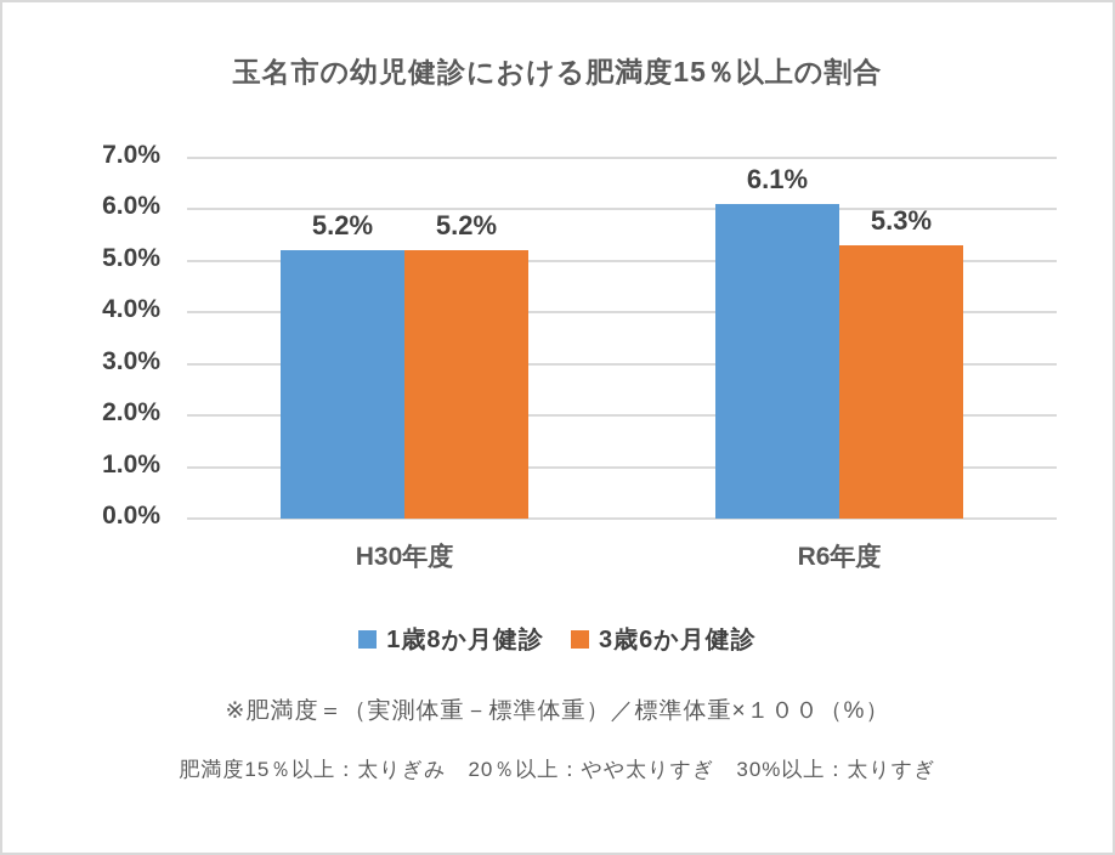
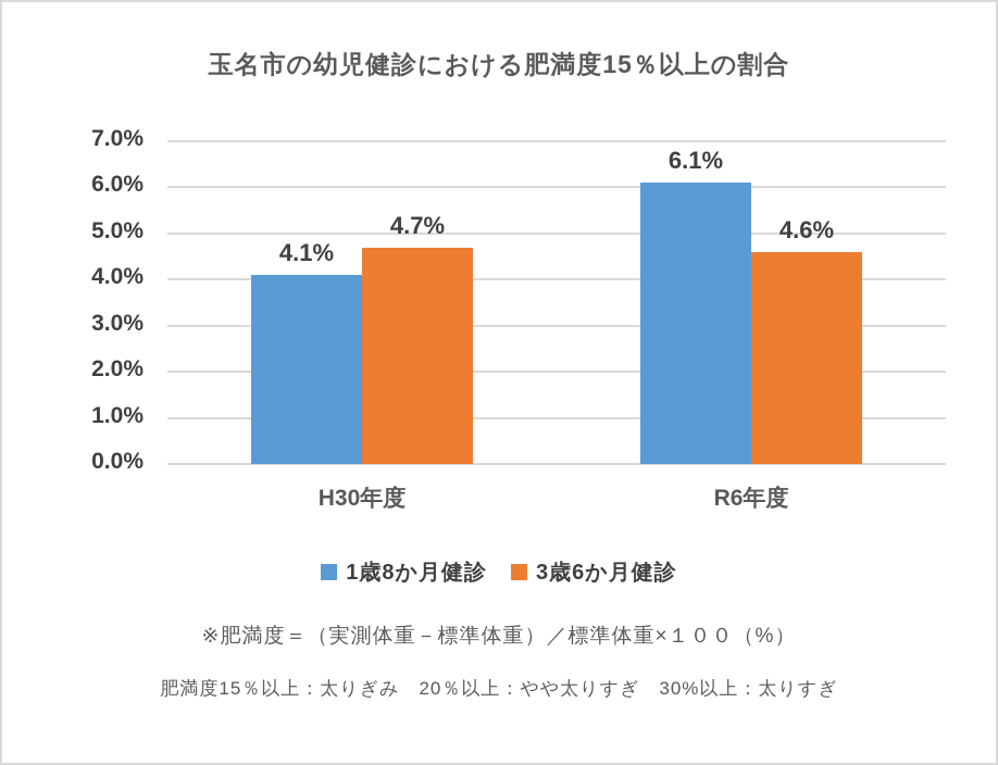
1歳8か月健診/H30年度: 5.2% -> 4.1%
3歳6か月健診/H30年度: 5.2% -> 4.7%
3歳6か月健診/R6年度: 5.3% -> 4.6%
